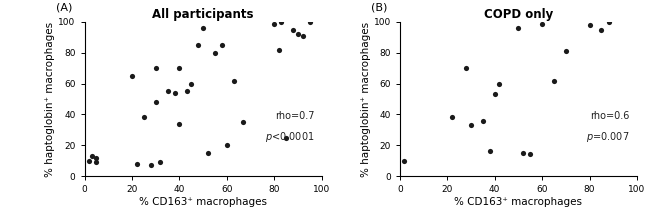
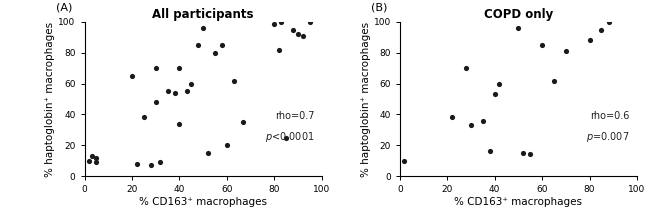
COPD only/60: 99 -> 85
COPD only/80: 98 -> 88
